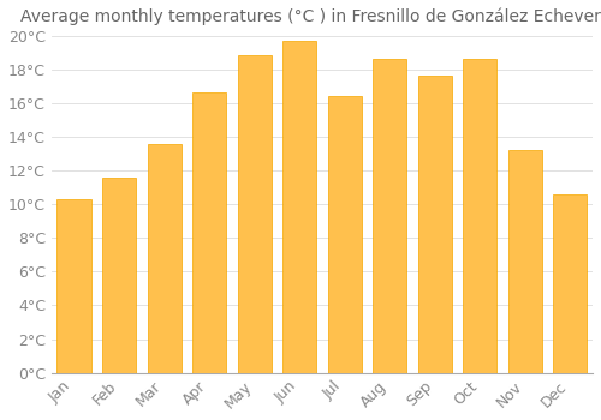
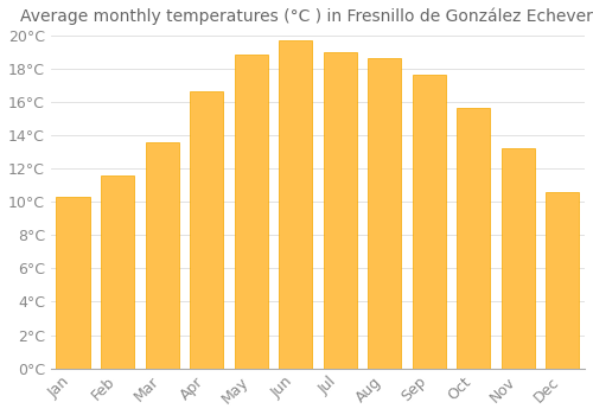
Jul: 16.4°C -> 19.0°C
Oct: 18.6°C -> 15.6°C
